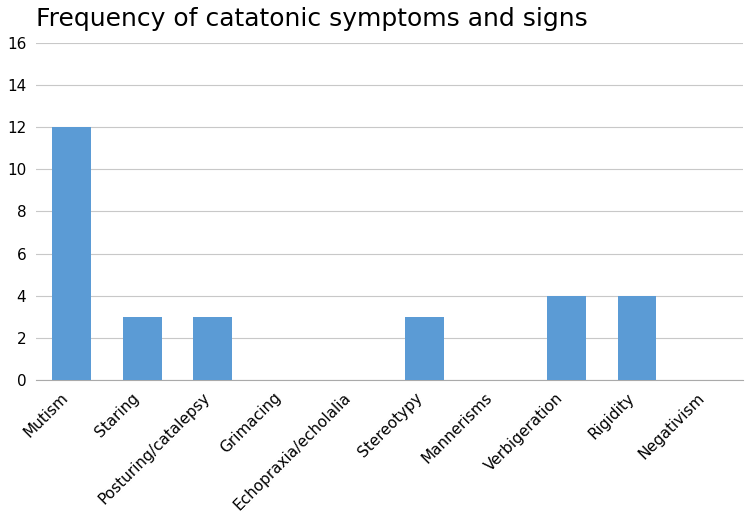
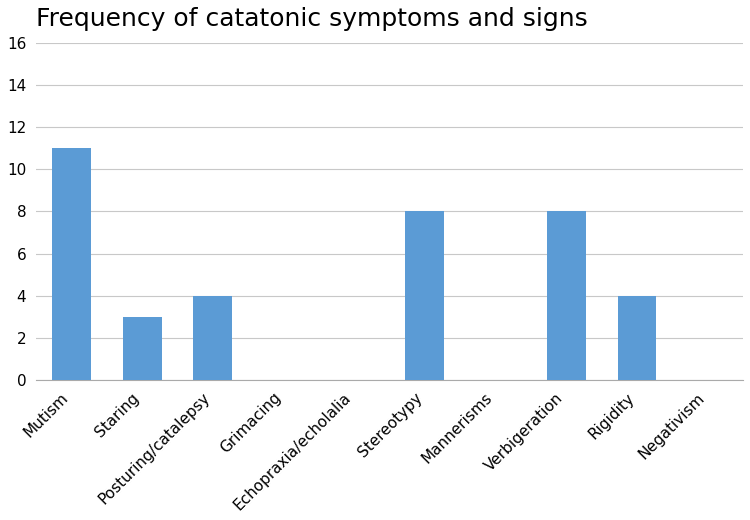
Mutism: 12 -> 11
Posturing/catalepsy: 3 -> 4
Stereotypy: 3 -> 8
Verbigeration: 4 -> 8
